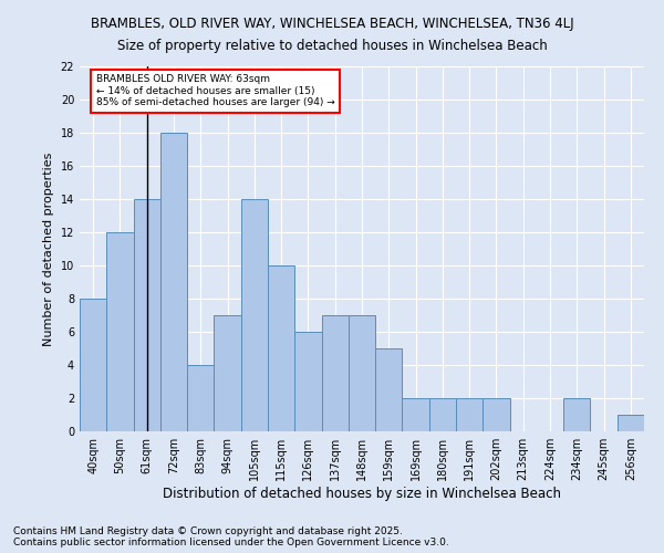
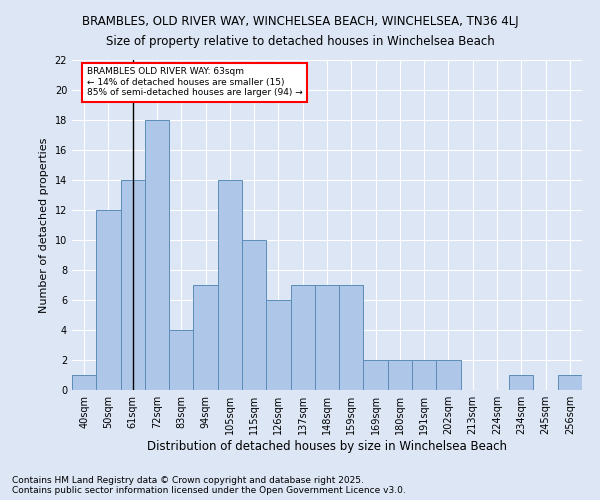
40sqm: 8 -> 1
159sqm: 5 -> 7
234sqm: 2 -> 1
